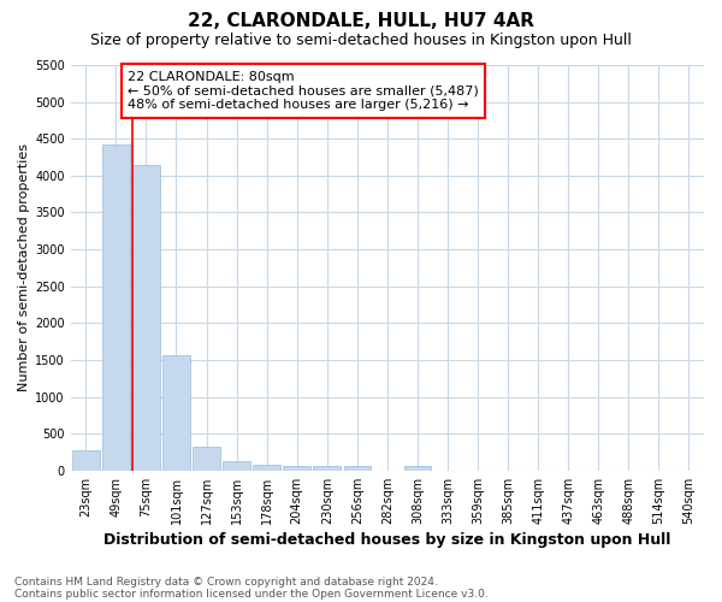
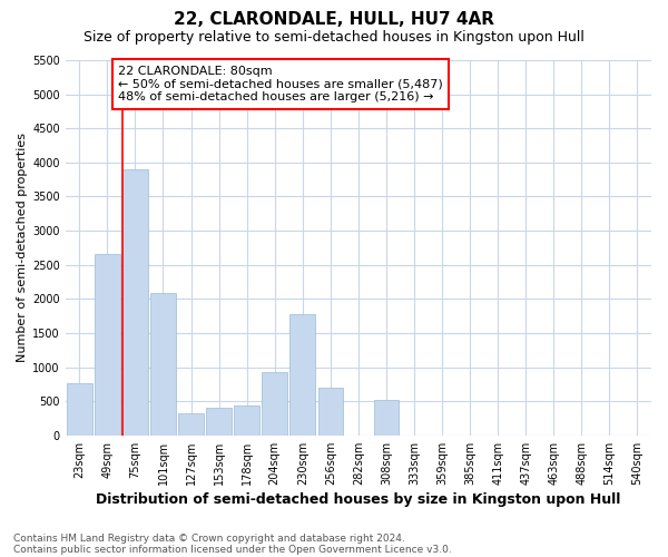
23sqm: 280 -> 760
49sqm: 4430 -> 2660
75sqm: 4150 -> 3900
101sqm: 1560 -> 2080
153sqm: 130 -> 400
178sqm: 80 -> 440
204sqm: 60 -> 920
230sqm: 60 -> 1780
256sqm: 60 -> 700
308sqm: 60 -> 520
